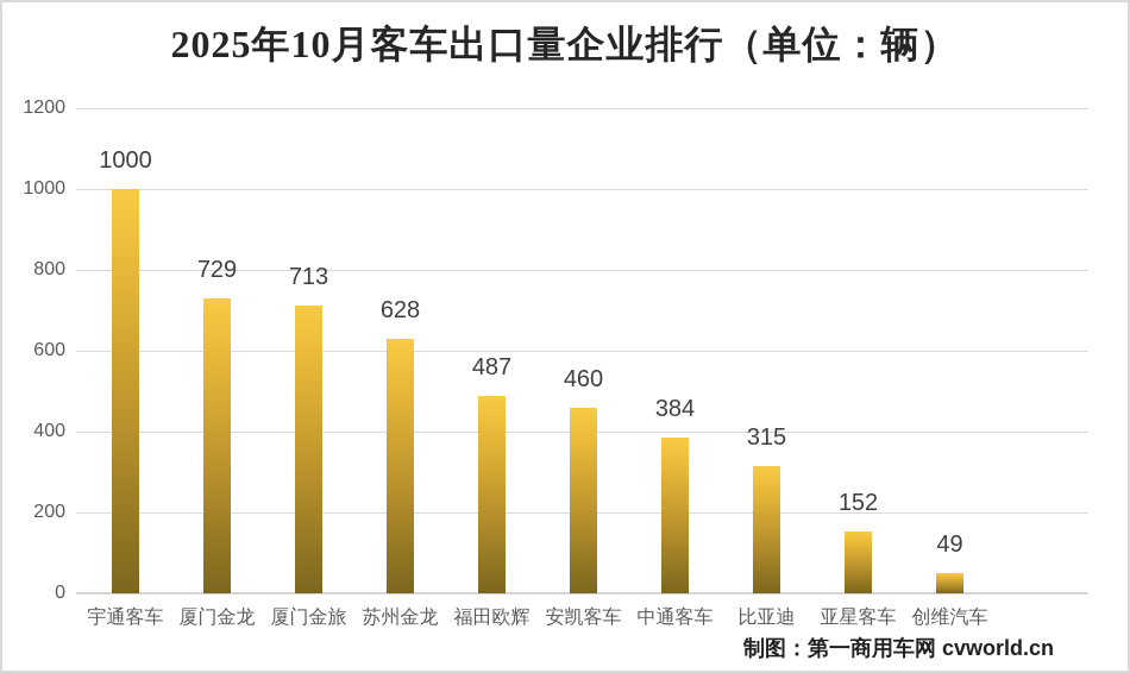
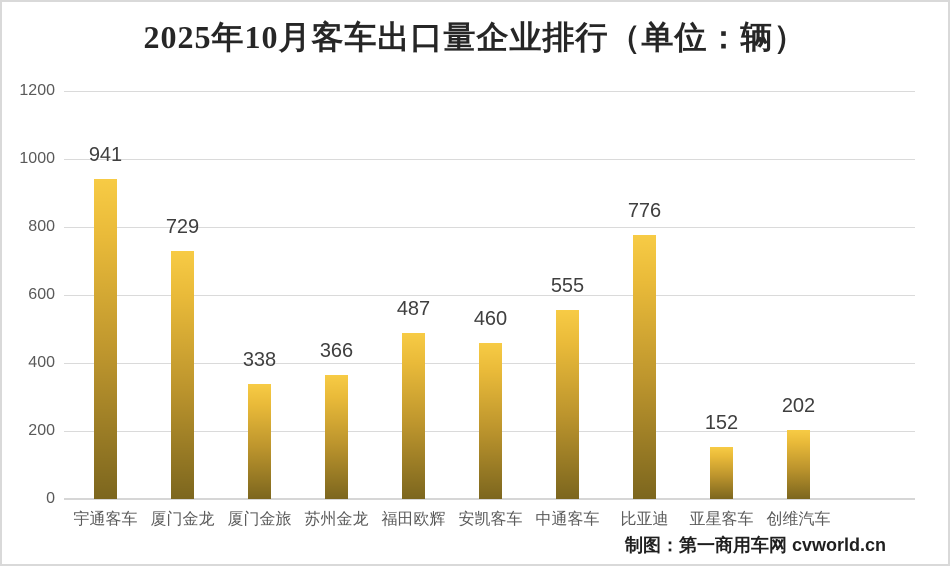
宇通客车: 1000 -> 941
厦门金旅: 713 -> 338
苏州金龙: 628 -> 366
中通客车: 384 -> 555
比亚迪: 315 -> 776
创维汽车: 49 -> 202
